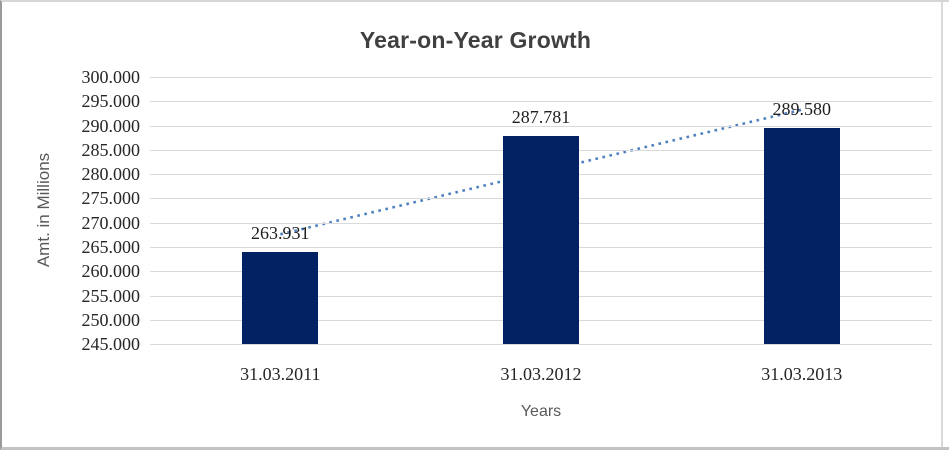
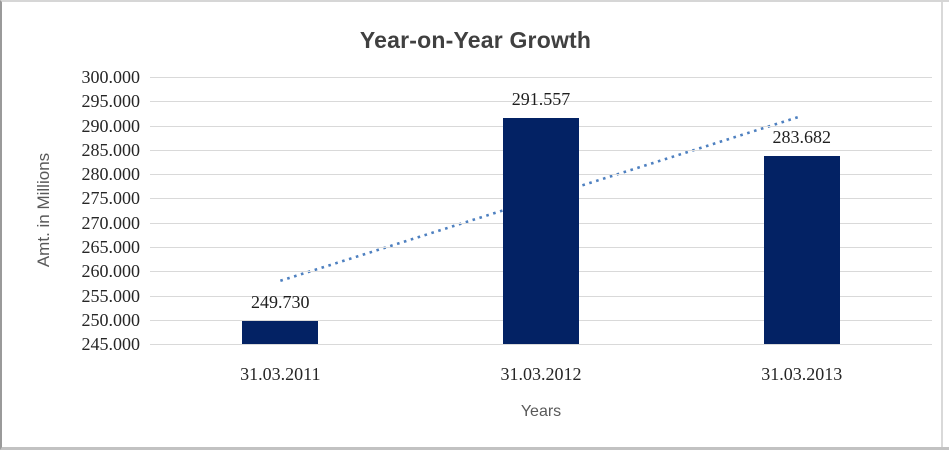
31.03.2011: 263.931 -> 249.730
31.03.2012: 287.781 -> 291.557
31.03.2013: 289.580 -> 283.682
